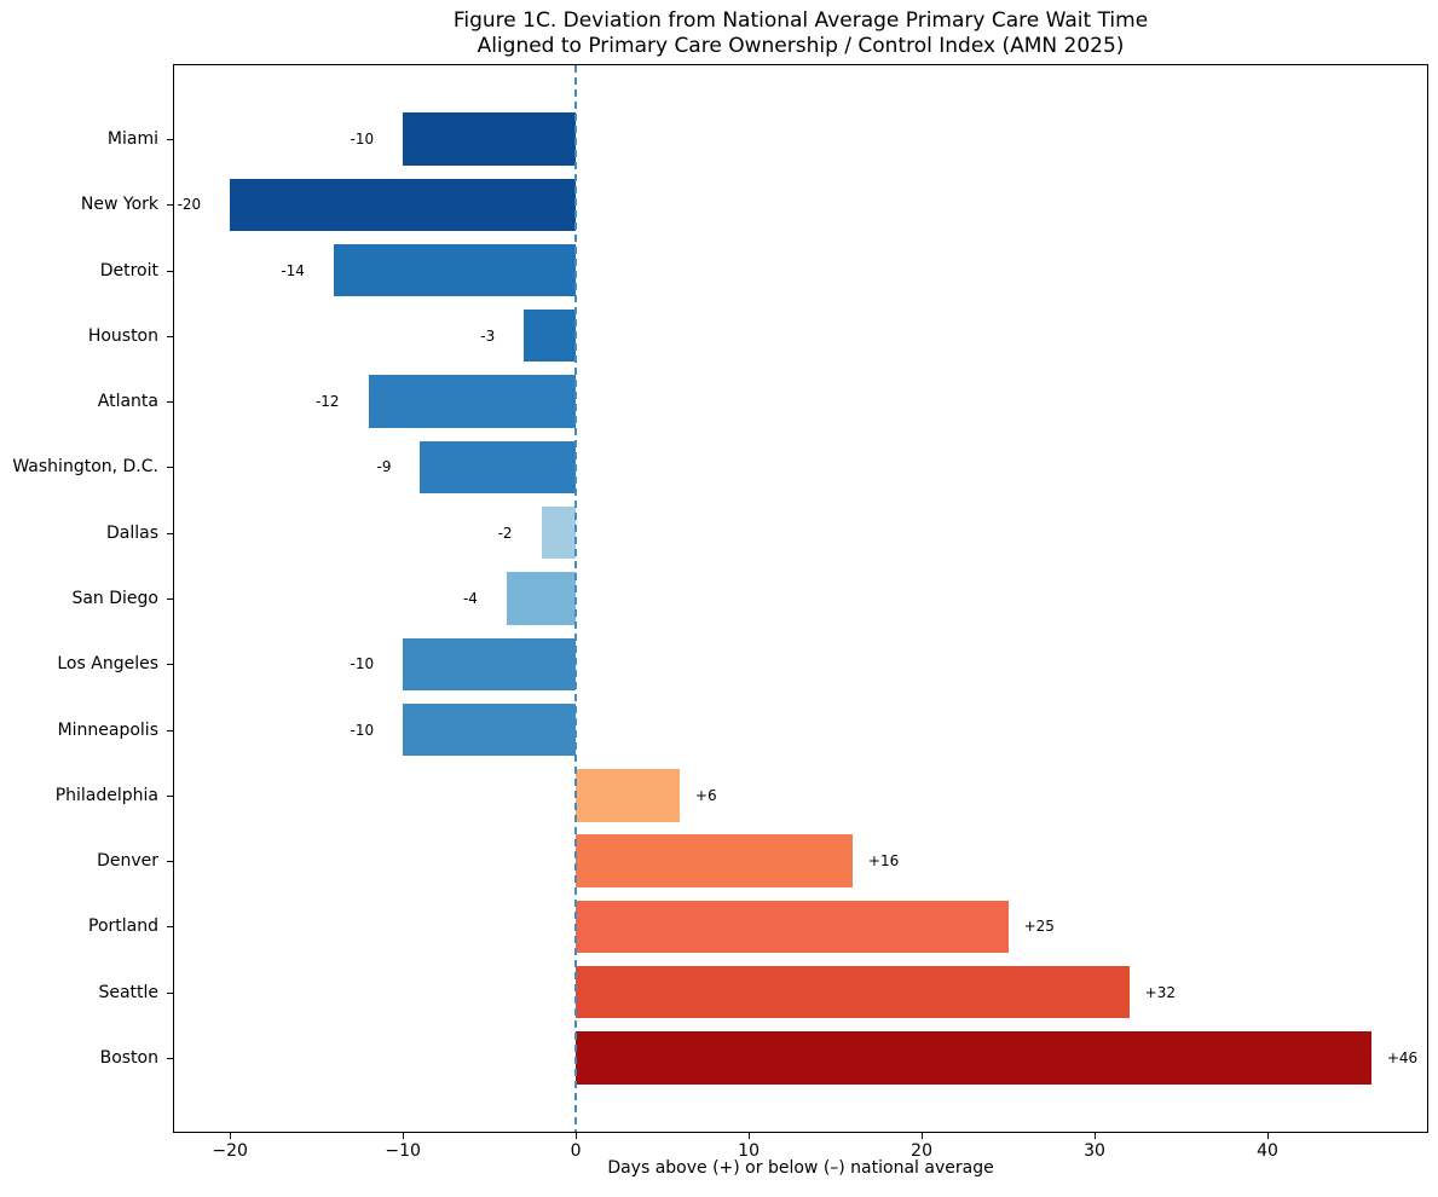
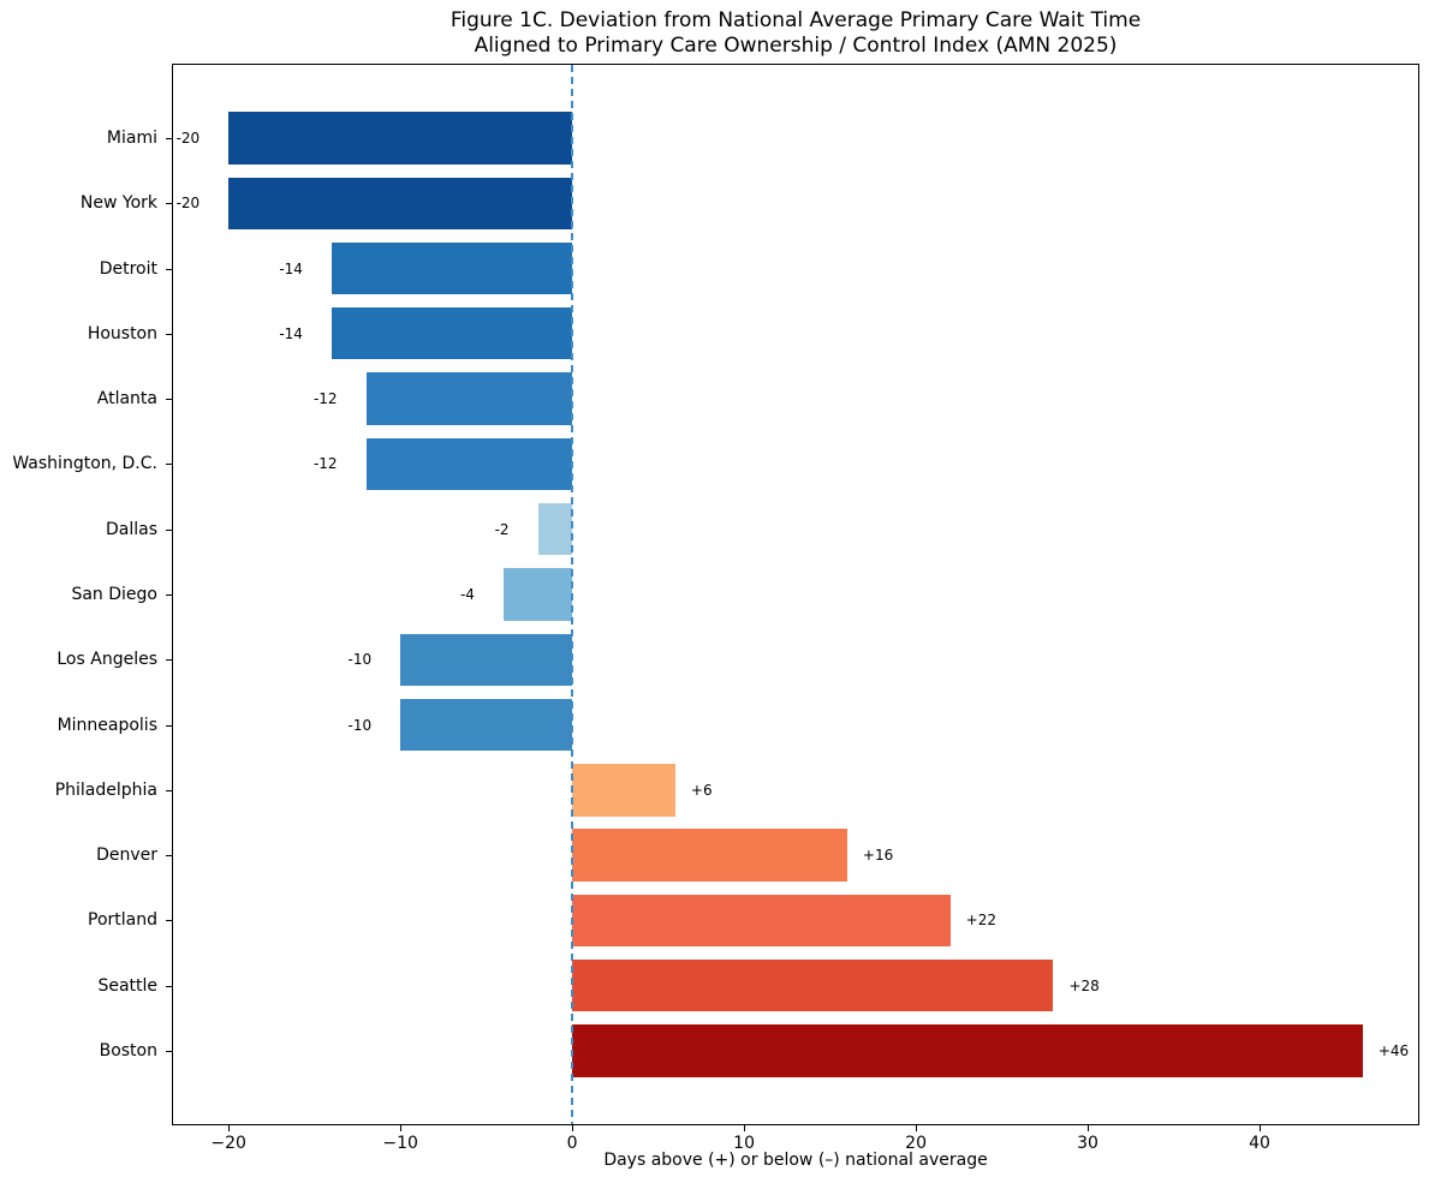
Miami: -10 -> -20
Houston: -3 -> -14
Washington, D.C.: -9 -> -12
Portland: +25 -> +22
Seattle: +32 -> +28
